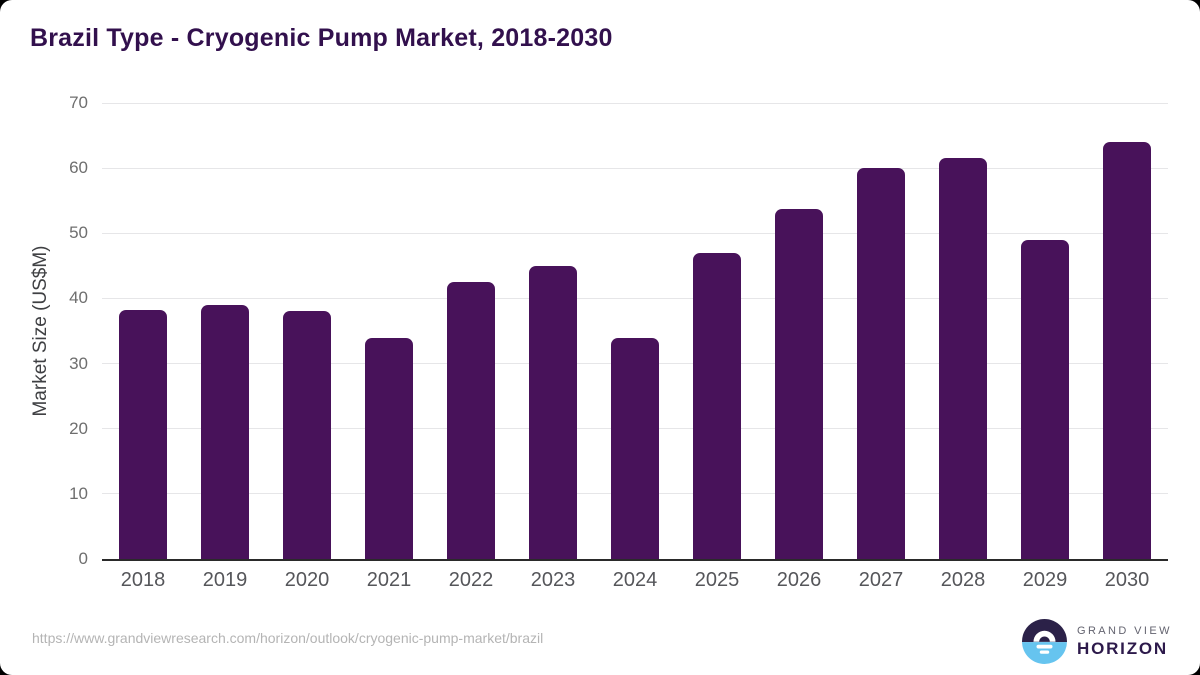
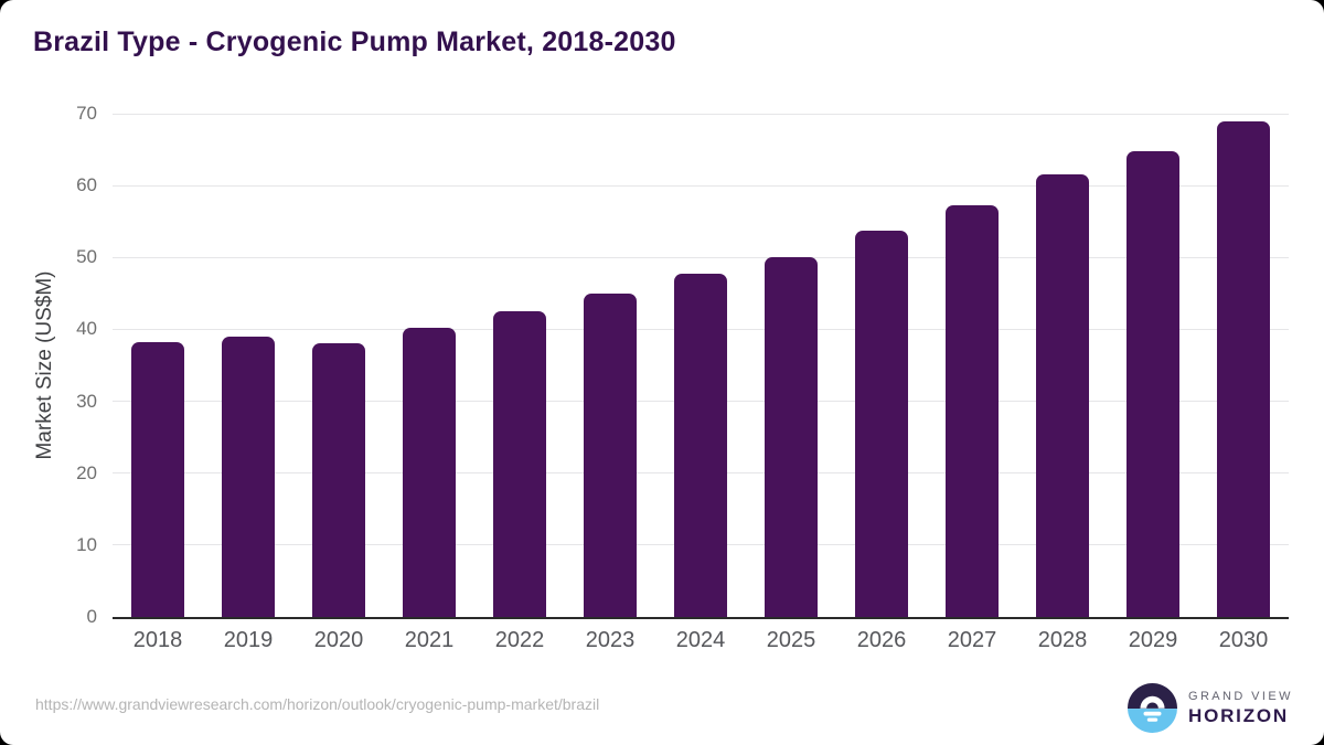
2021: 34 -> 40
2024: 34 -> 48
2025: 47 -> 50
2027: 60 -> 57
2029: 49 -> 65
2030: 64 -> 69
